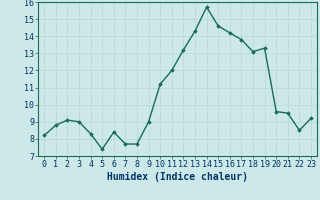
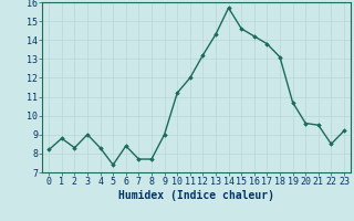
2: 9.1 -> 8.3
19: 13.3 -> 10.7
